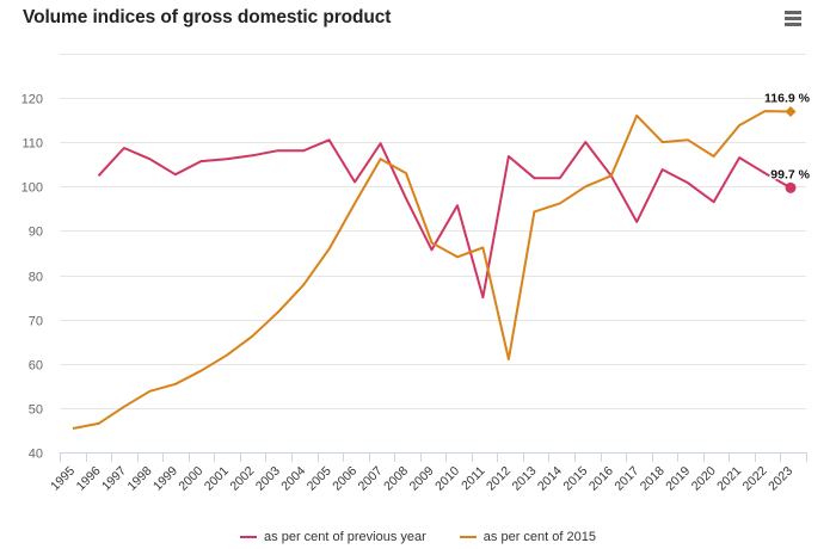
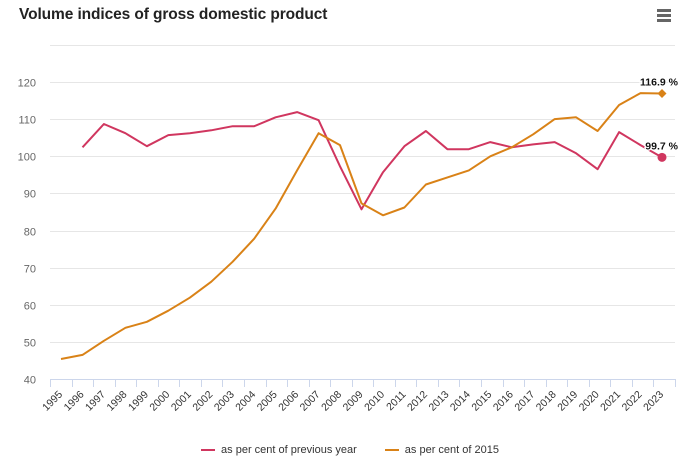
as per cent of previous year/2006: 101 -> 112
as per cent of previous year/2011: 75 -> 103
as per cent of 2015/2012: 61 -> 92
as per cent of previous year/2015: 110 -> 104
as per cent of previous year/2017: 92 -> 103
as per cent of 2015/2017: 116 -> 106
